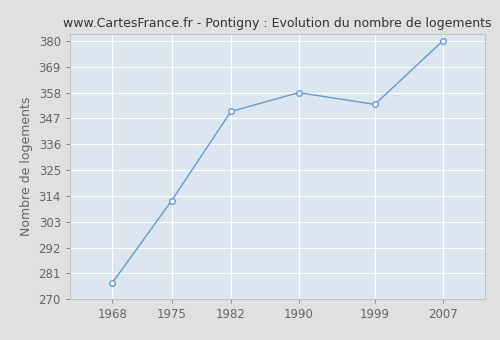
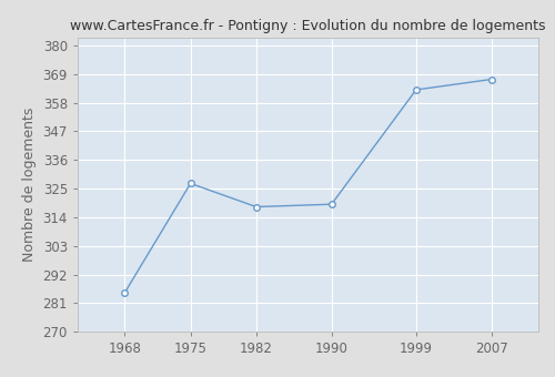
1968: 277 -> 285
1975: 312 -> 327
1982: 350 -> 318
1990: 358 -> 319
1999: 353 -> 363
2007: 380 -> 367
